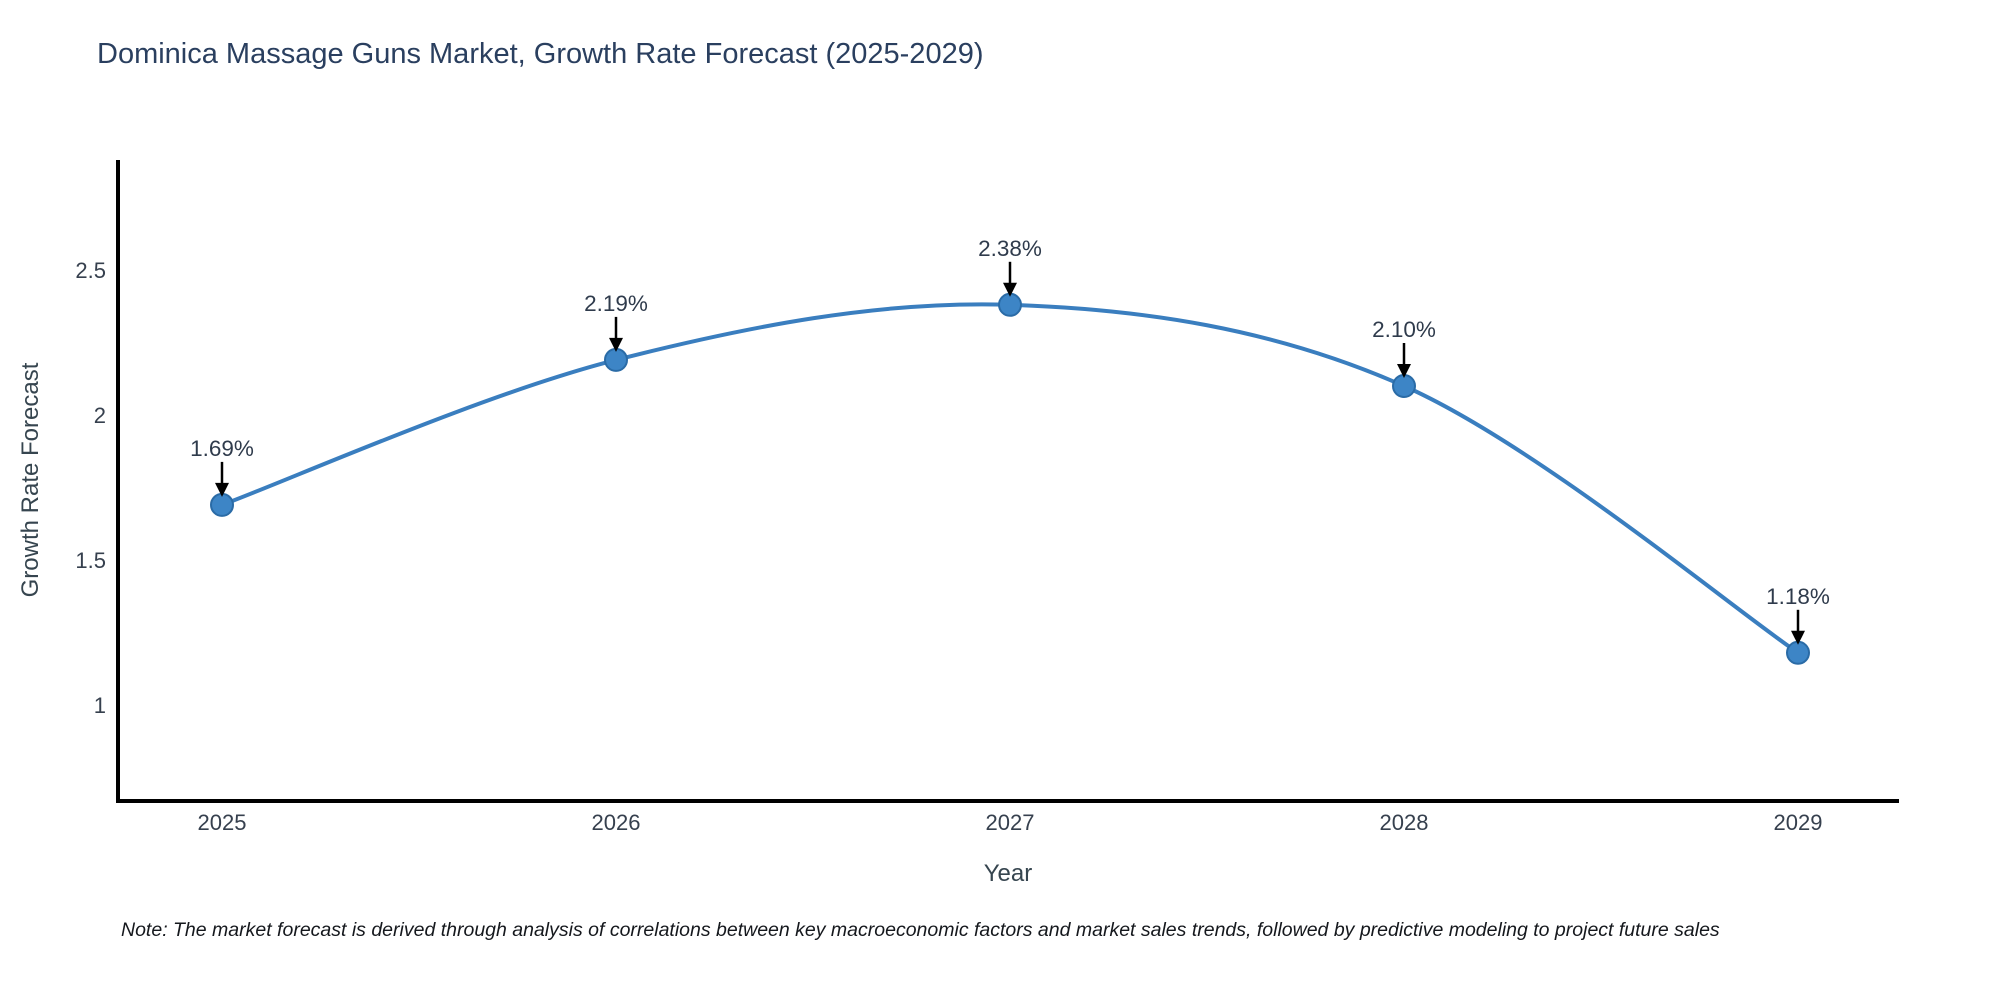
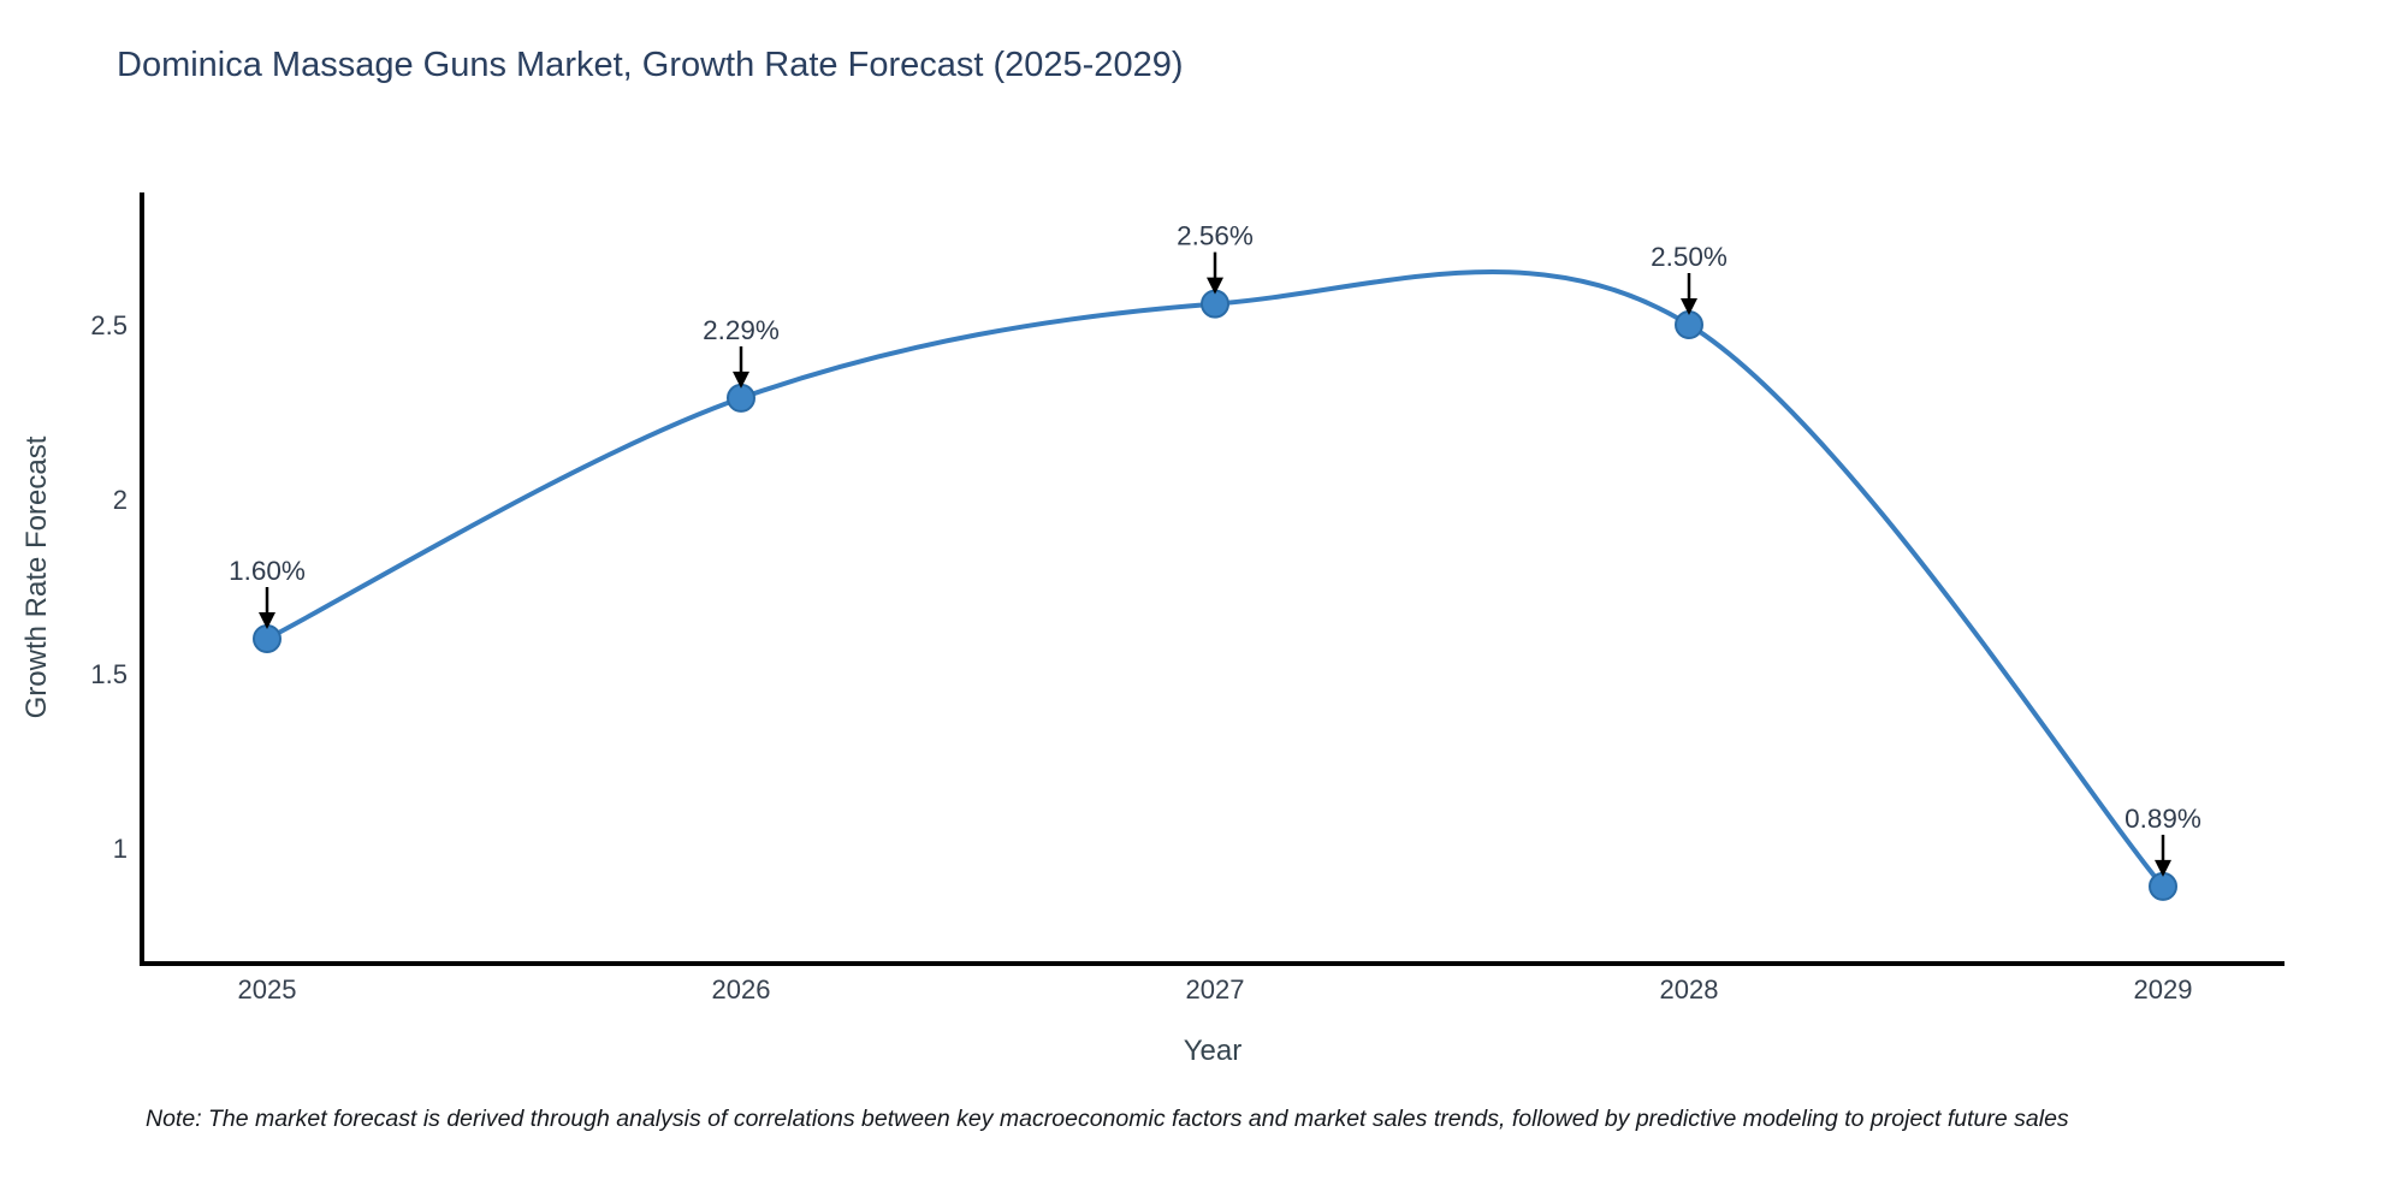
2025: 1.69% -> 1.60%
2026: 2.19% -> 2.29%
2027: 2.38% -> 2.56%
2028: 2.10% -> 2.50%
2029: 1.18% -> 0.89%
